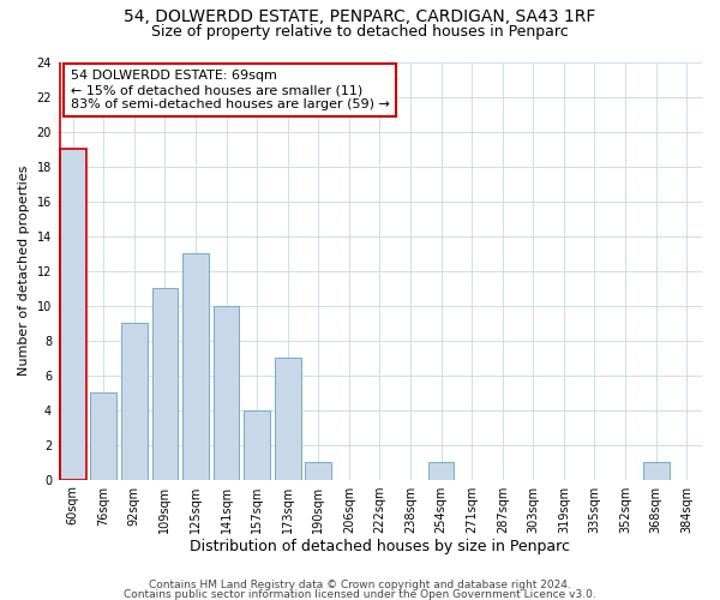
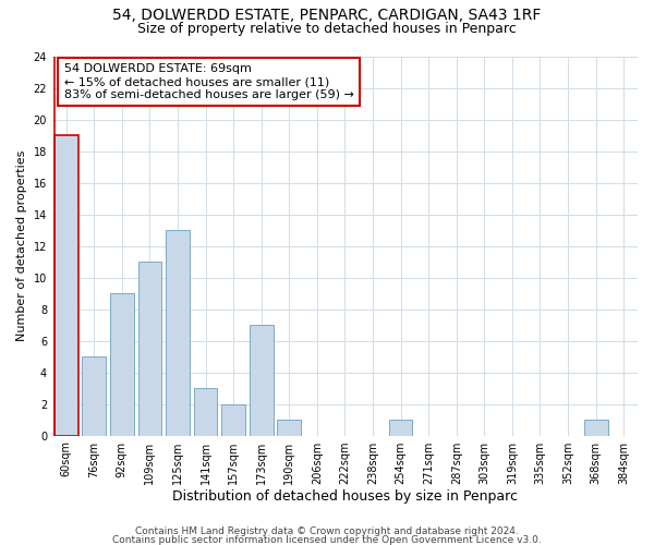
141sqm: 10 -> 3
157sqm: 4 -> 2
